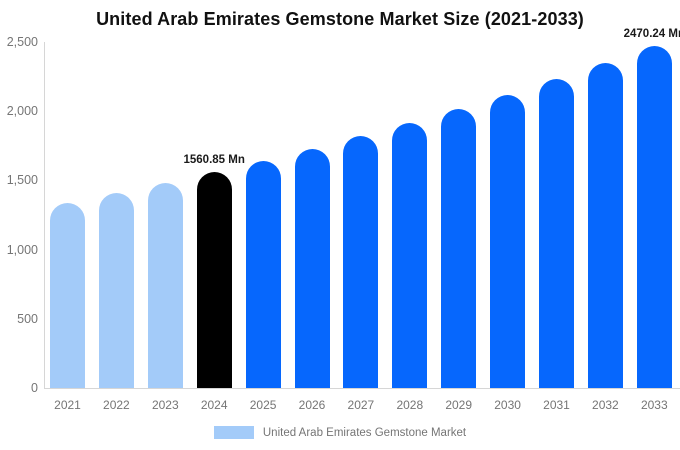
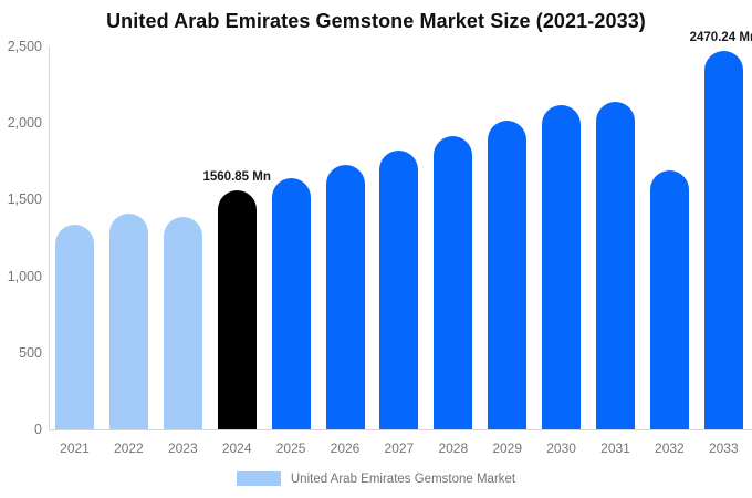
2023: 1480 -> 1390
2031: 2230 -> 2140
2032: 2350 -> 1690
